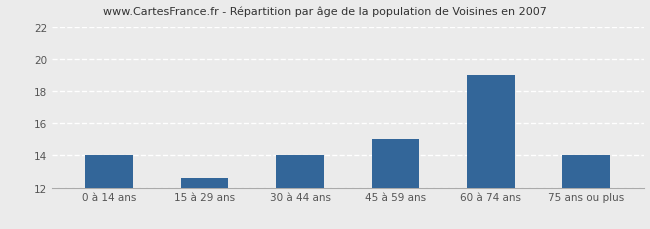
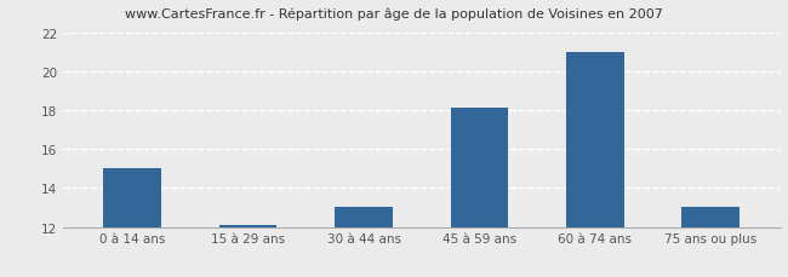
0 à 14 ans: 14.0 -> 15.0
15 à 29 ans: 12.6 -> 12.1
30 à 44 ans: 14.0 -> 13.0
45 à 59 ans: 15.0 -> 18.1
60 à 74 ans: 19.0 -> 21.0
75 ans ou plus: 14.0 -> 13.0
